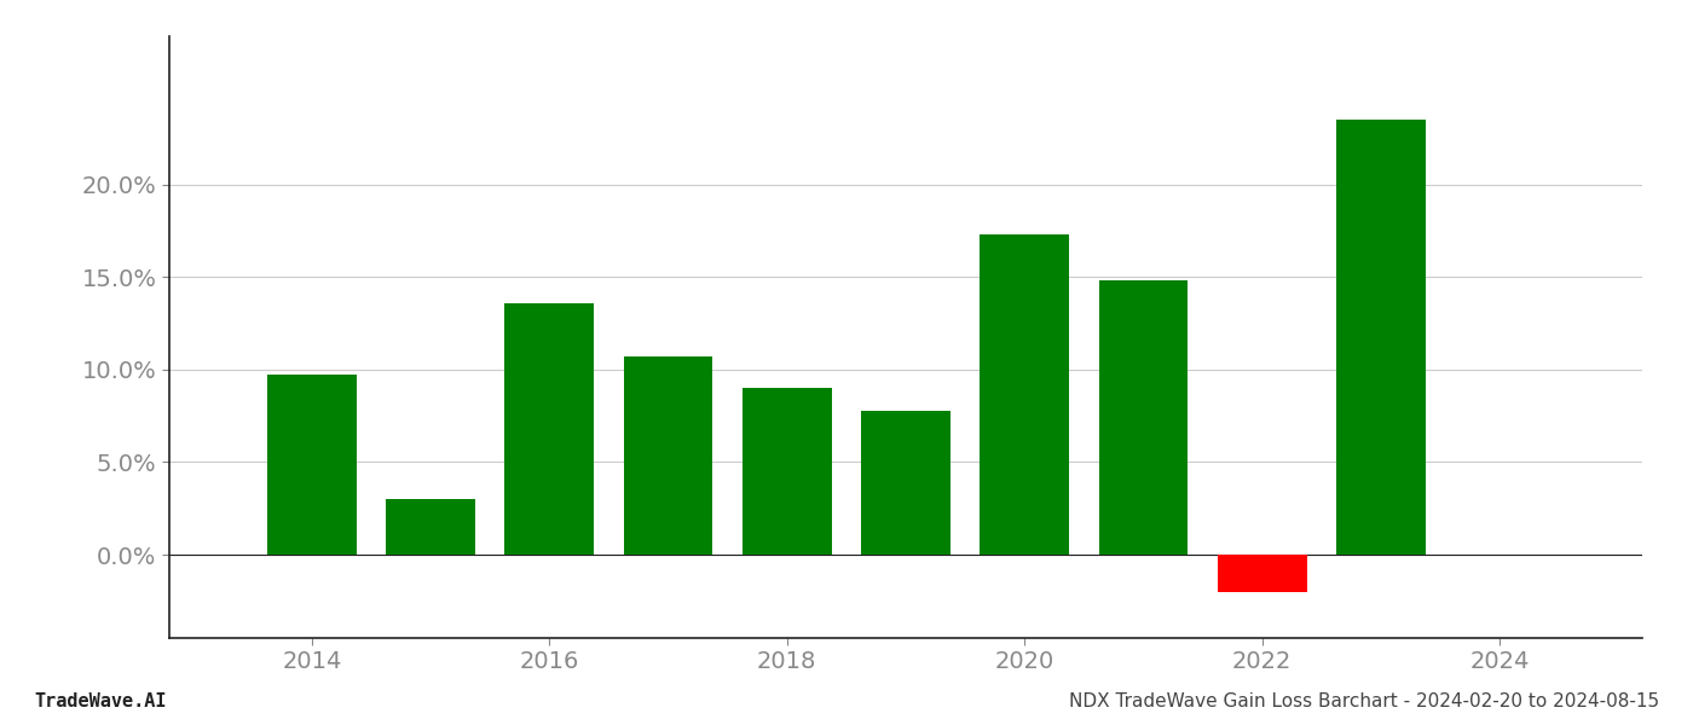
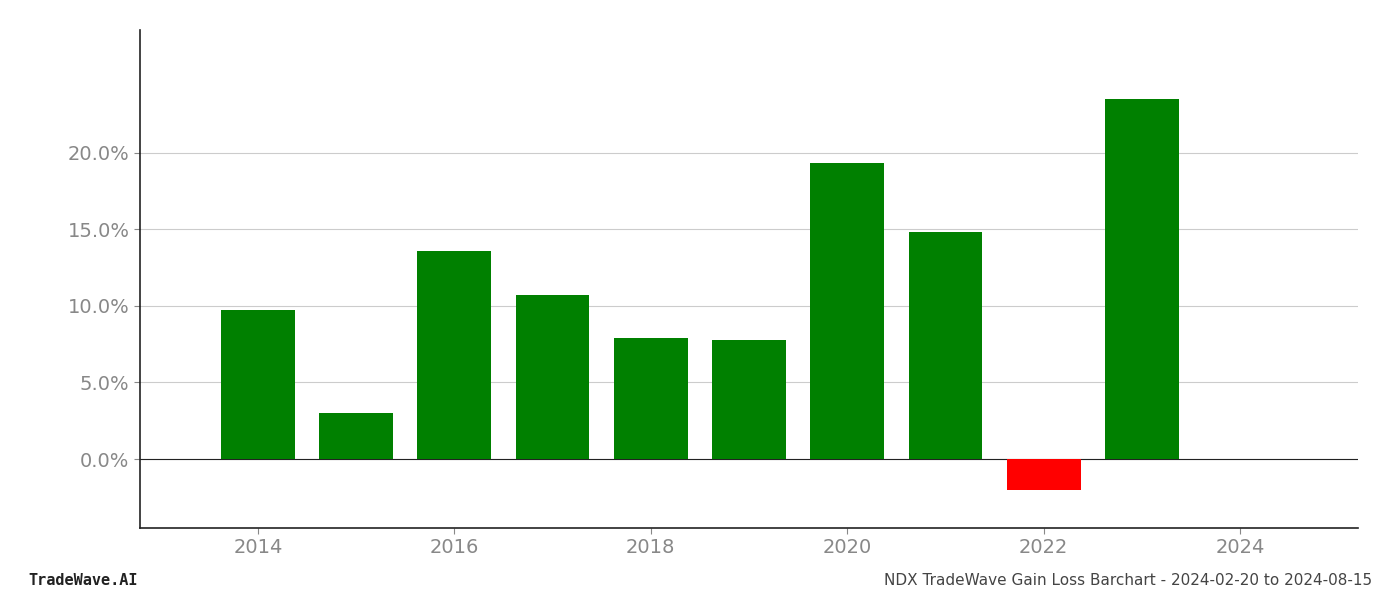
2018: 9.0% -> 7.9%
2020: 17.3% -> 19.3%
